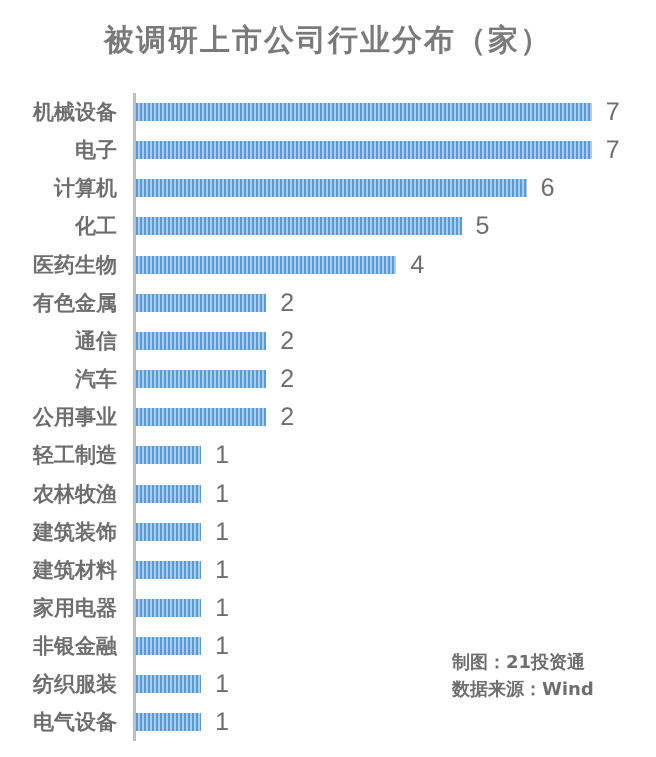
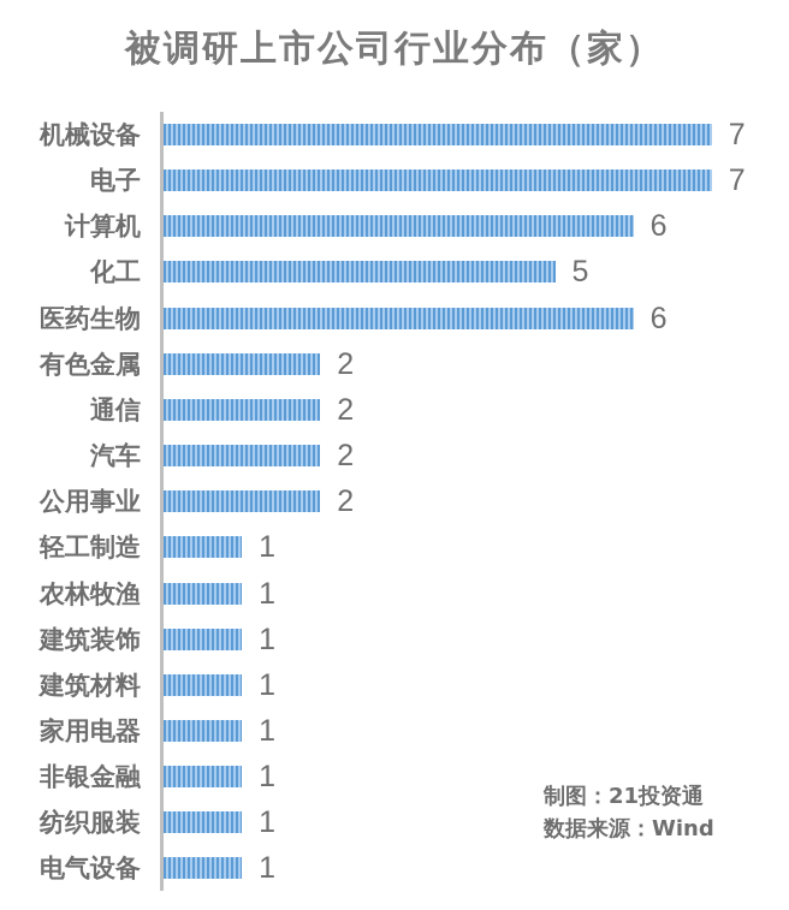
医药生物: 4 -> 6
